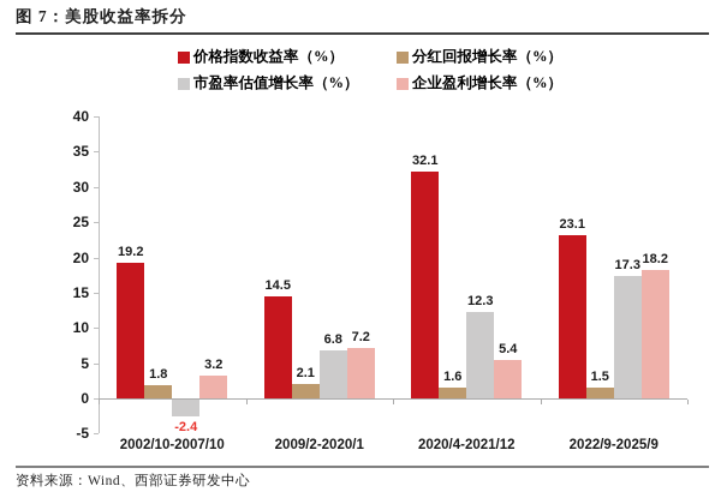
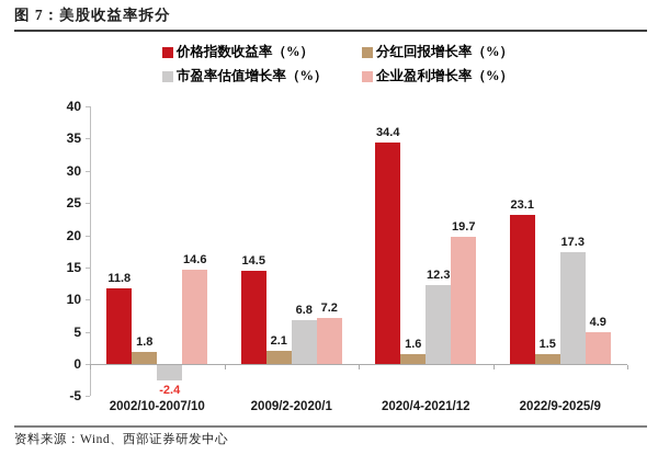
价格指数收益率（%）/2002/10-2007/10: 19.2 -> 11.8
企业盈利增长率（%）/2002/10-2007/10: 3.2 -> 14.6
价格指数收益率（%）/2020/4-2021/12: 32.1 -> 34.4
企业盈利增长率（%）/2020/4-2021/12: 5.4 -> 19.7
企业盈利增长率（%）/2022/9-2025/9: 18.2 -> 4.9
